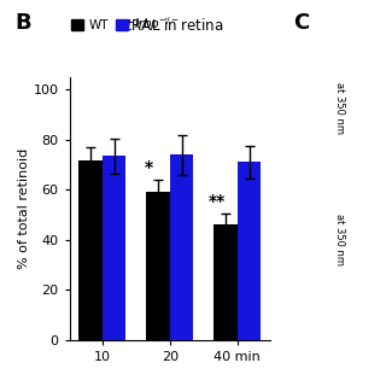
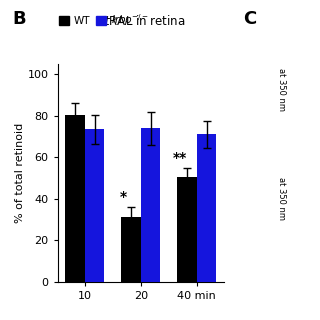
WT/10: 71.5 -> 80.5
WT/20: 59.0 -> 31.0
WT/40 min: 46.0 -> 50.5
